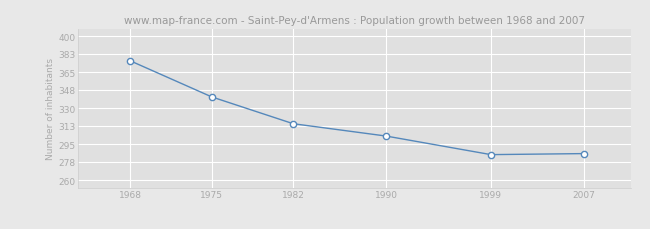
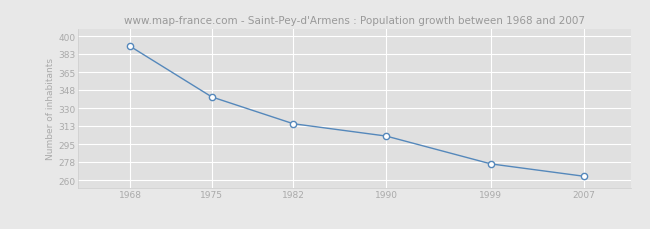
1968: 376 -> 390
1999: 285 -> 276
2007: 286 -> 264
